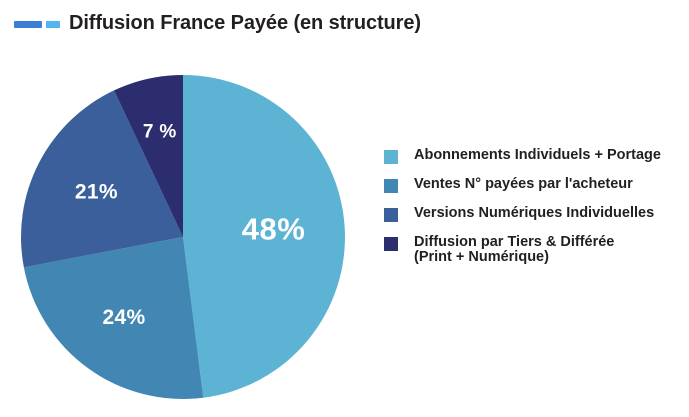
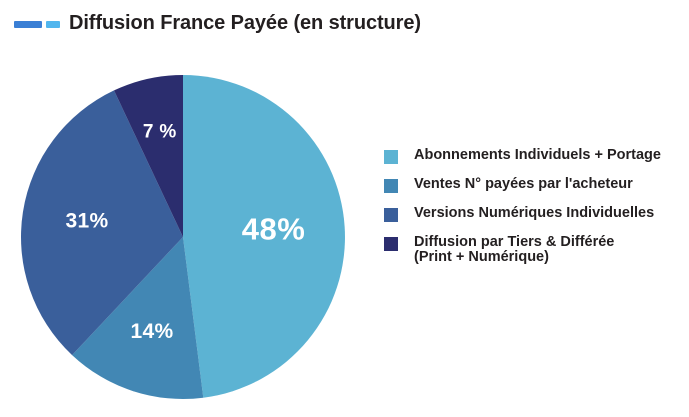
Ventes N° payées par l'acheteur: 24% -> 14%
Versions Numériques Individuelles: 21% -> 31%
